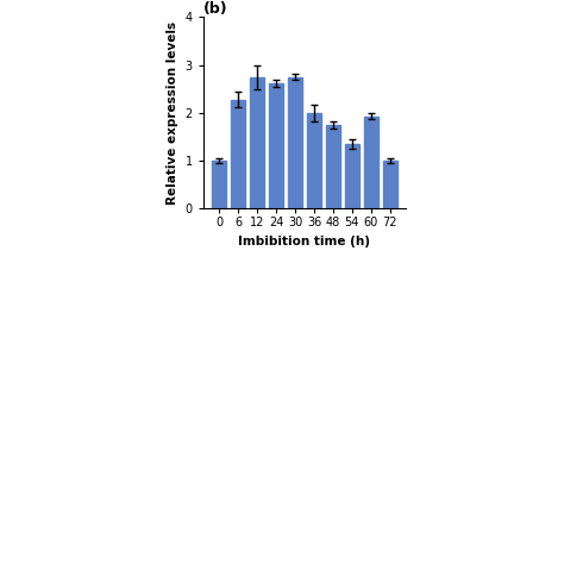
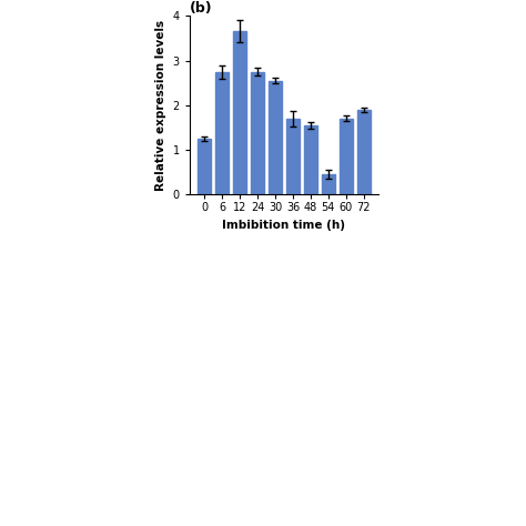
0: 1.00 -> 1.25
6: 2.28 -> 2.75
12: 2.75 -> 3.65
24: 2.62 -> 2.75
30: 2.75 -> 2.55
36: 2.00 -> 1.70
48: 1.75 -> 1.55
54: 1.35 -> 0.45
60: 1.93 -> 1.70
72: 1.00 -> 1.90
